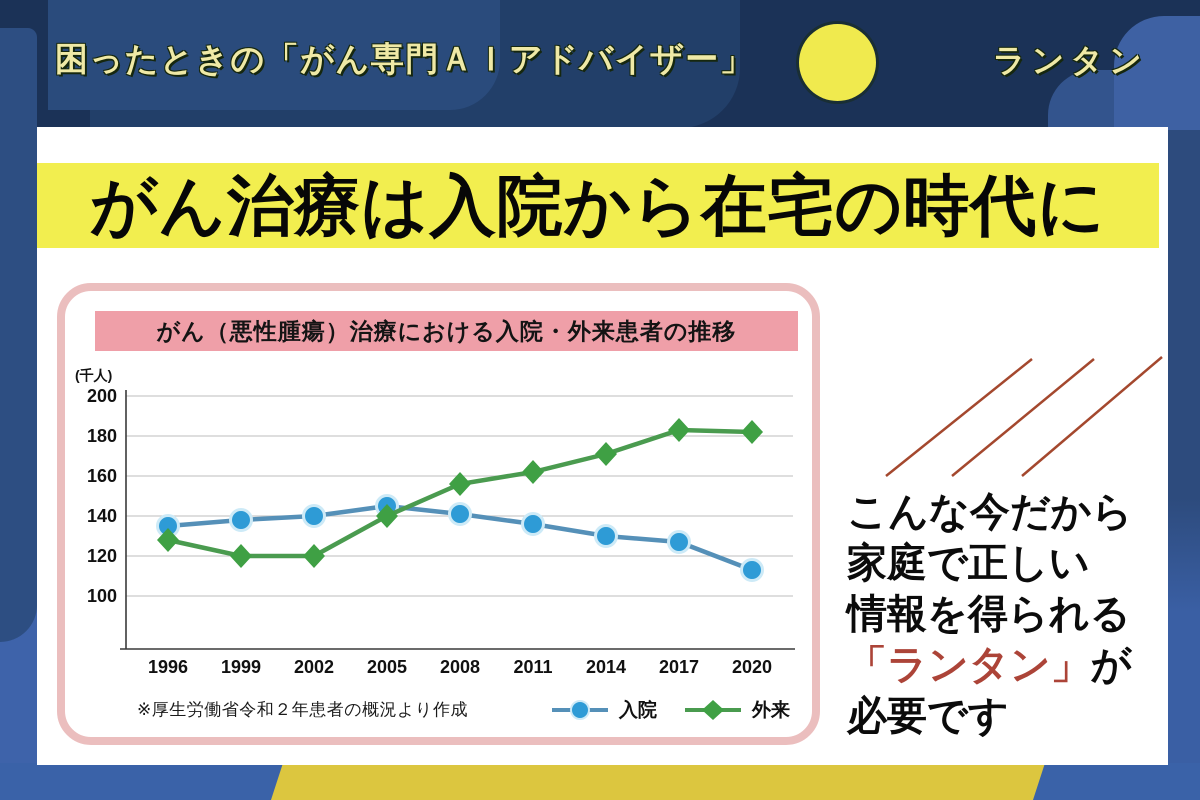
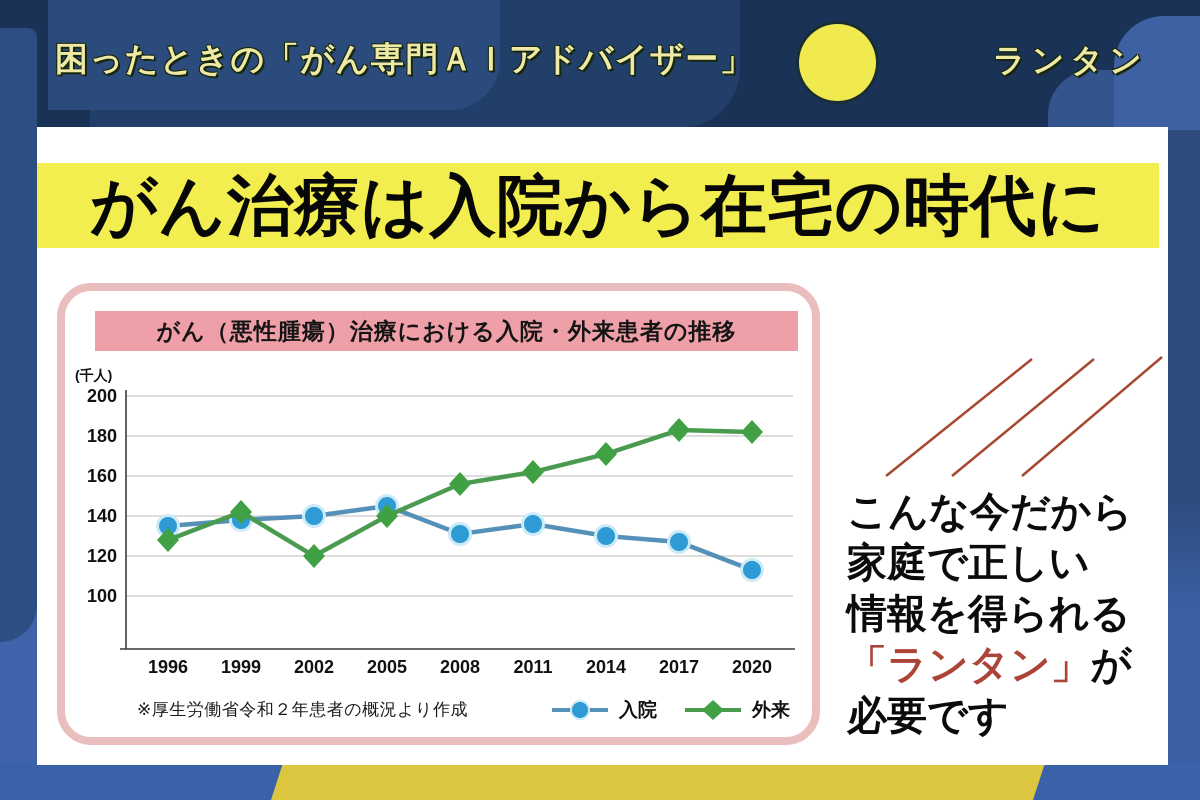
外来/1999: 120 -> 142
入院/2008: 141 -> 131
